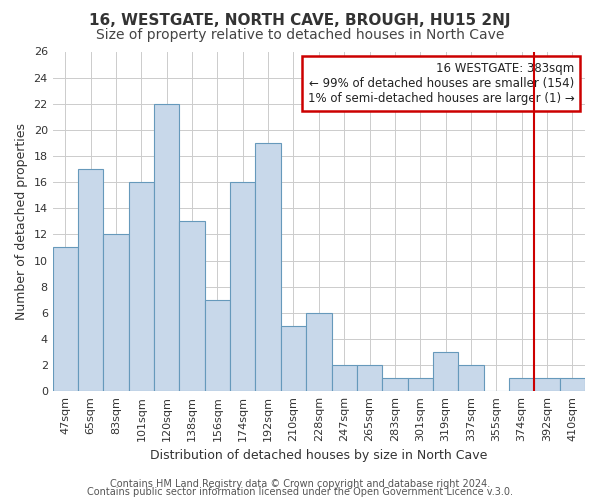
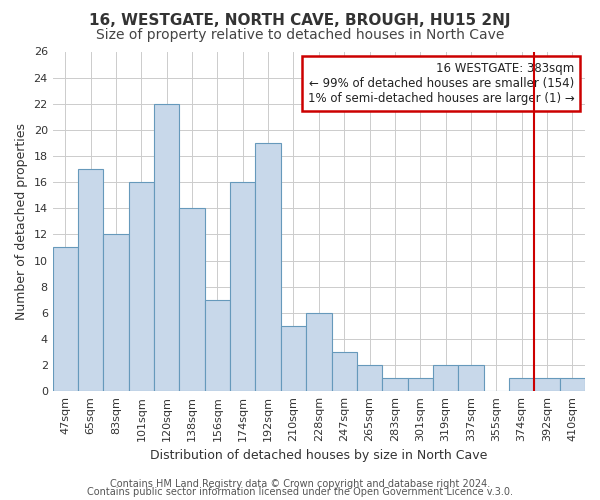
138sqm: 13 -> 14
247sqm: 2 -> 3
319sqm: 3 -> 2
